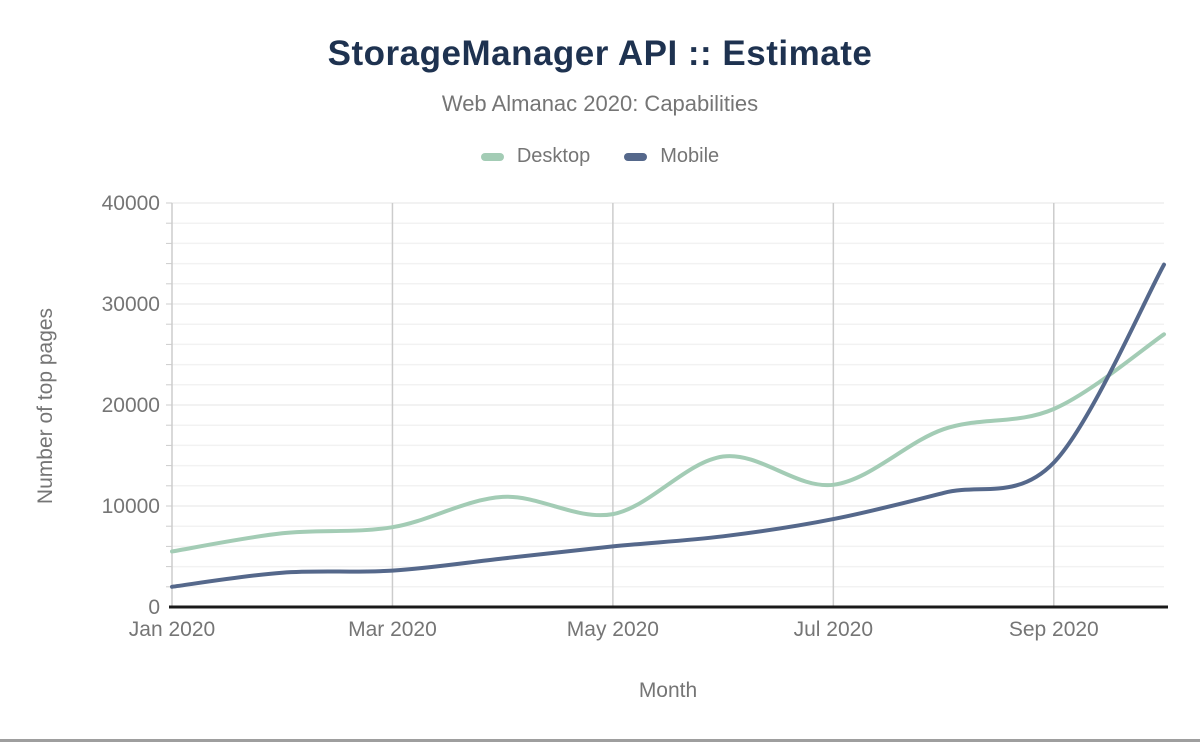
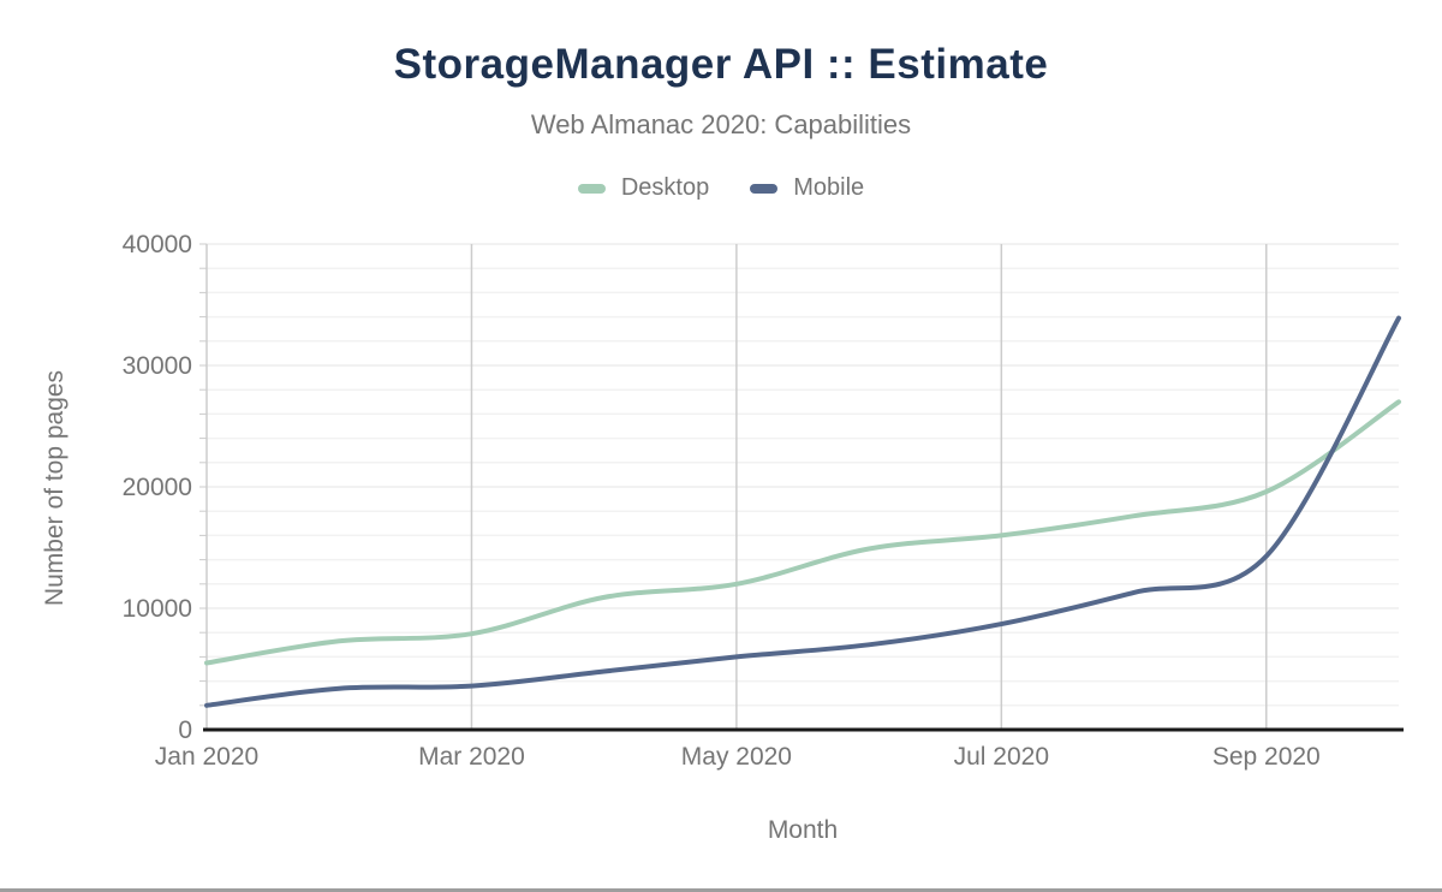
Desktop/May 2020: 9200 -> 12000
Desktop/Jul 2020: 12100 -> 16000
